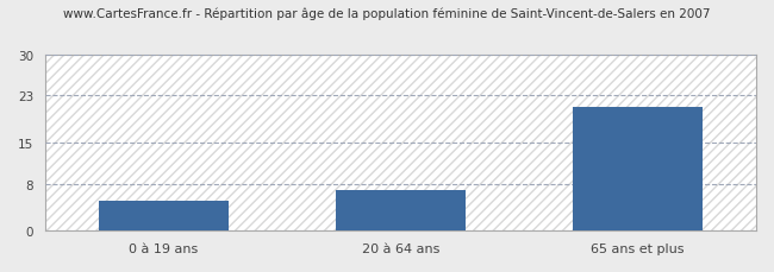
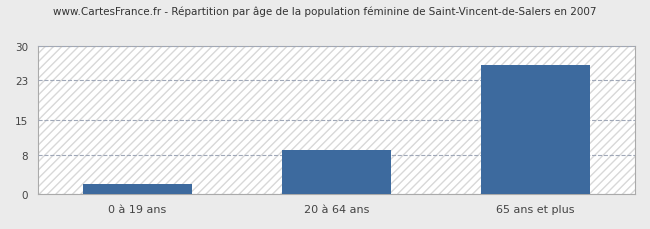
0 à 19 ans: 5 -> 2
20 à 64 ans: 7 -> 9
65 ans et plus: 21 -> 26
